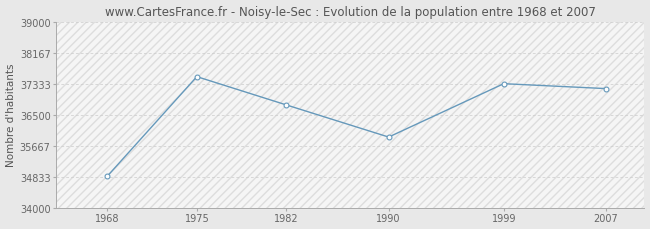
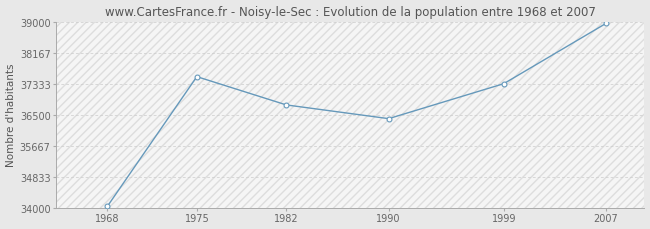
1968: 34850 -> 34040
1990: 35900 -> 36390
2007: 37200 -> 38950
